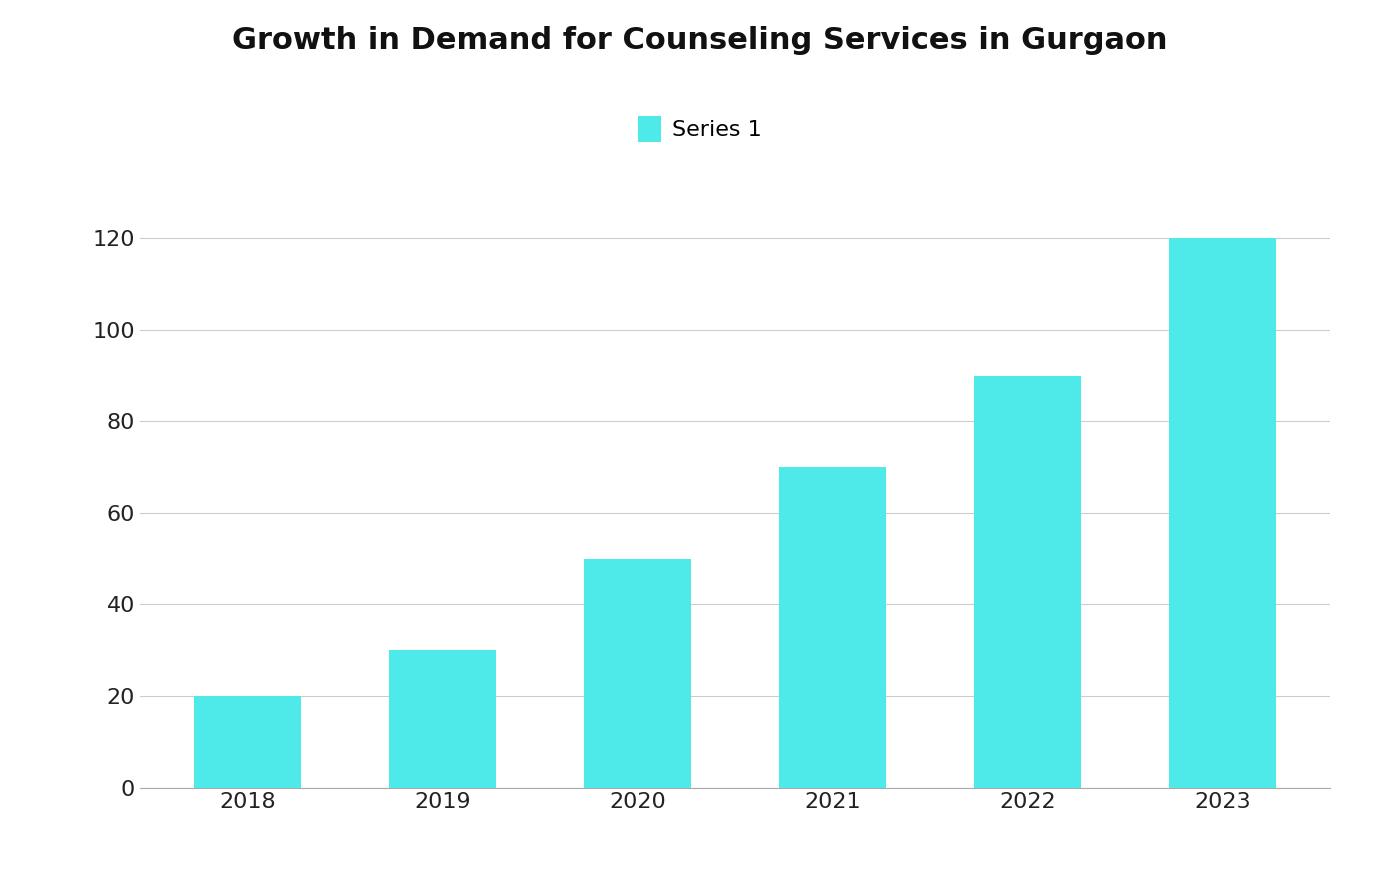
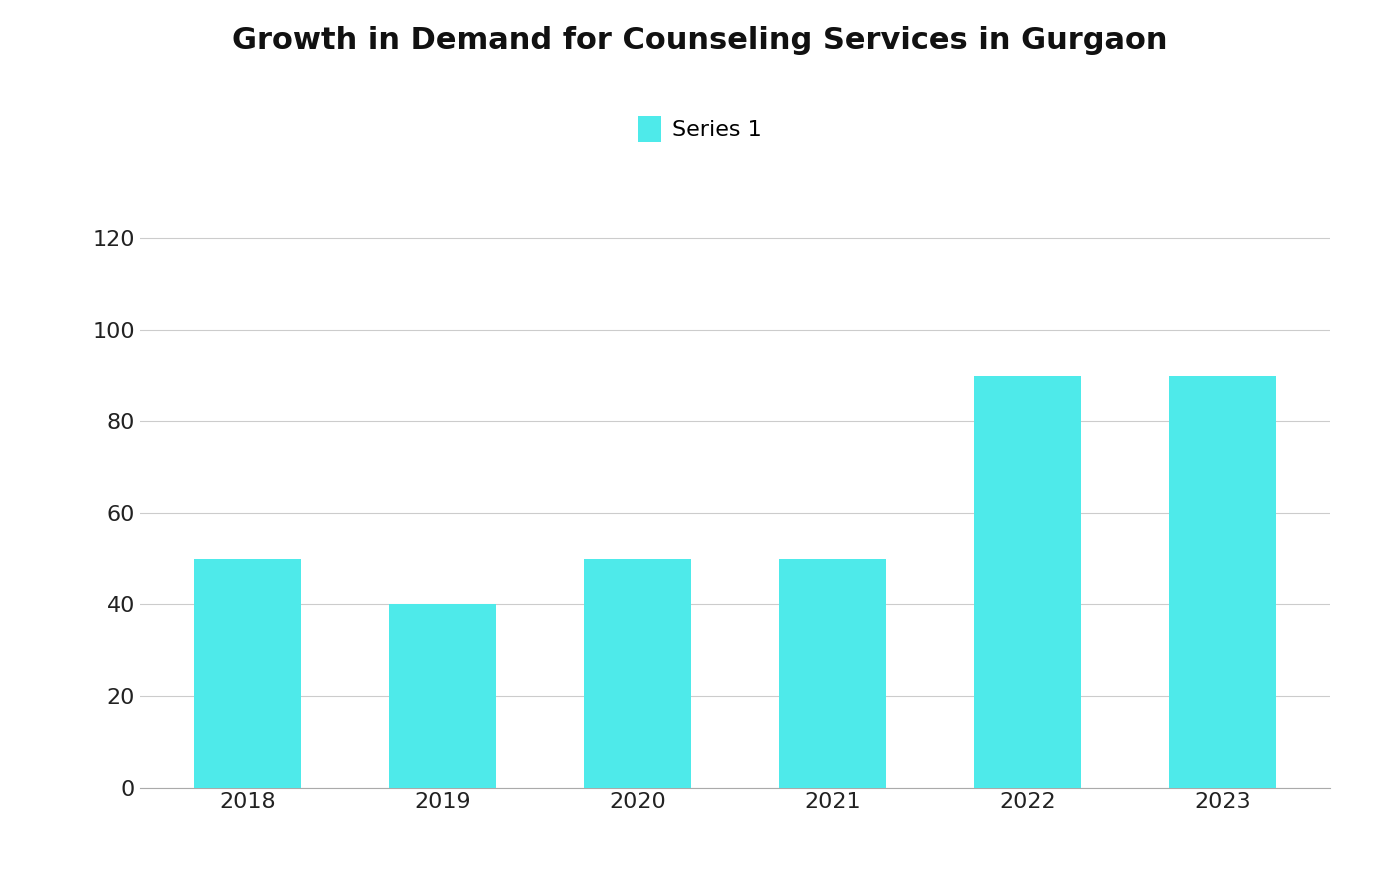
2018: 20 -> 50
2019: 30 -> 40
2021: 70 -> 50
2023: 120 -> 90
